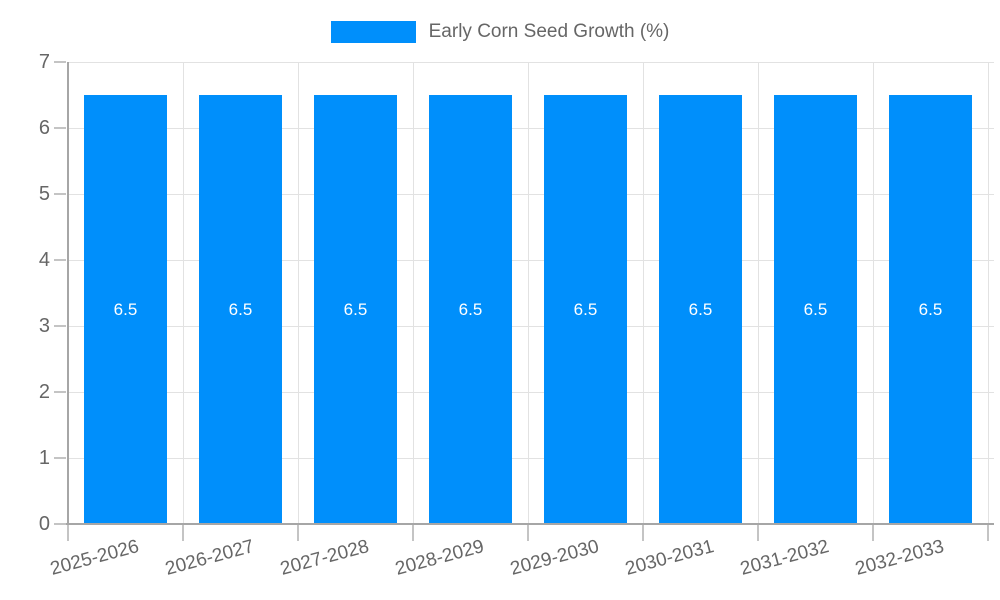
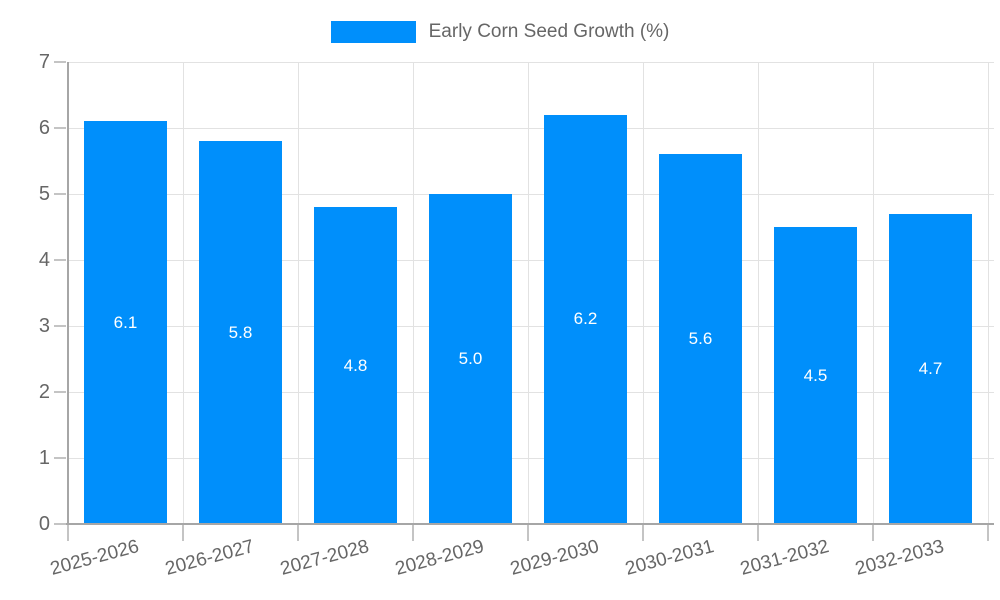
2025-2026: 6.5 -> 6.1
2026-2027: 6.5 -> 5.8
2027-2028: 6.5 -> 4.8
2028-2029: 6.5 -> 5.0
2029-2030: 6.5 -> 6.2
2030-2031: 6.5 -> 5.6
2031-2032: 6.5 -> 4.5
2032-2033: 6.5 -> 4.7
